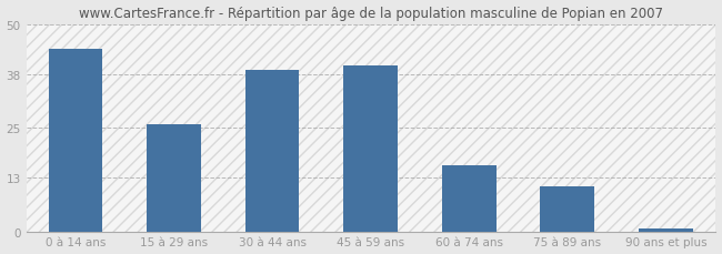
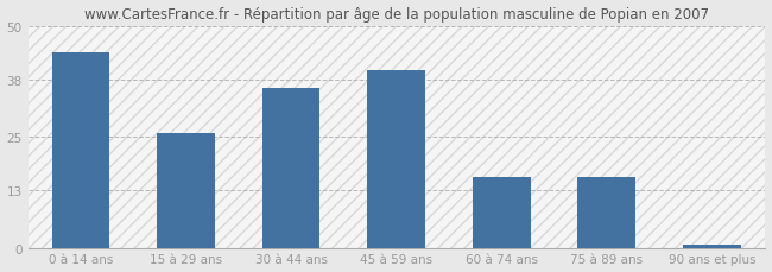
30 à 44 ans: 39 -> 36
75 à 89 ans: 11 -> 16
